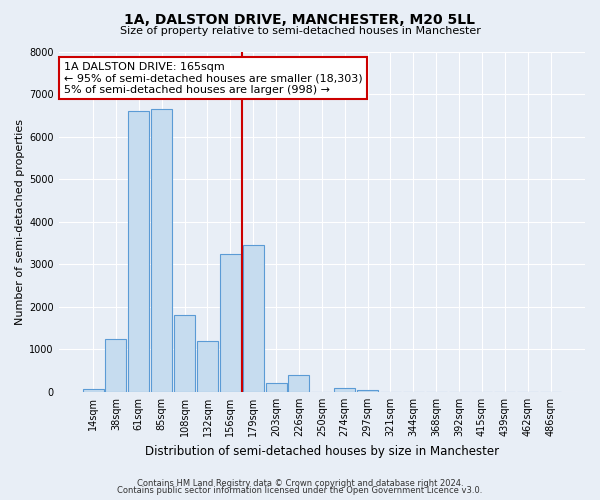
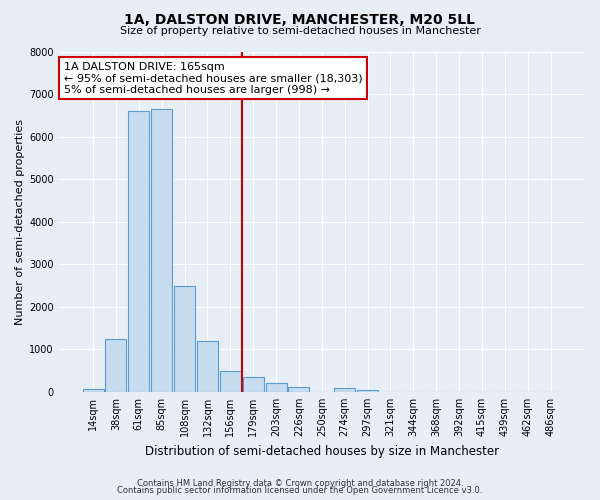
108sqm: 1800 -> 2500
156sqm: 3250 -> 500
179sqm: 3450 -> 350
226sqm: 400 -> 110
